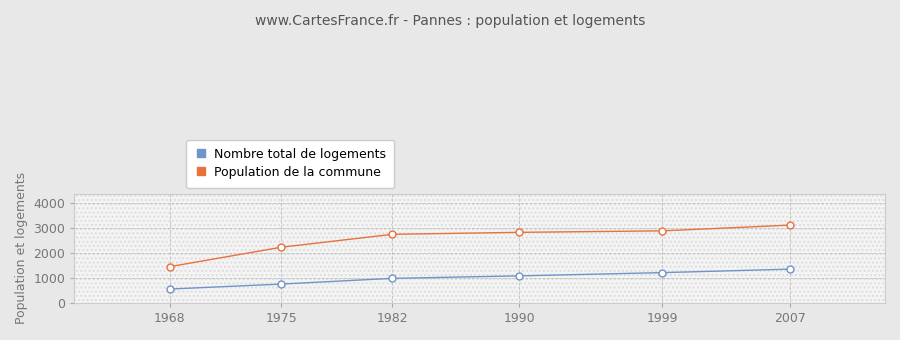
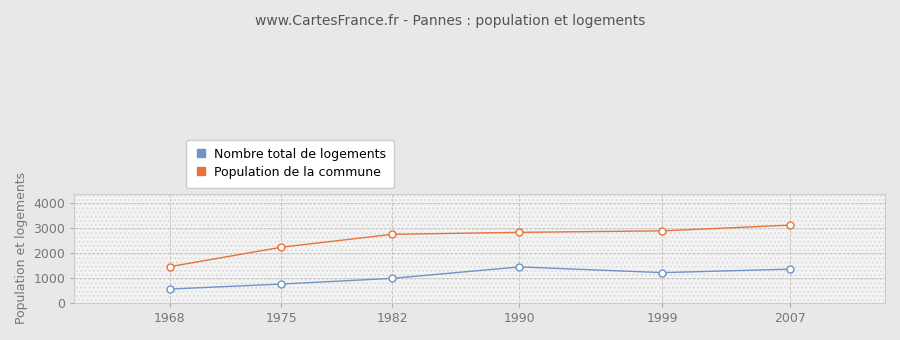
Nombre total de logements/1990: 1090 -> 1450
